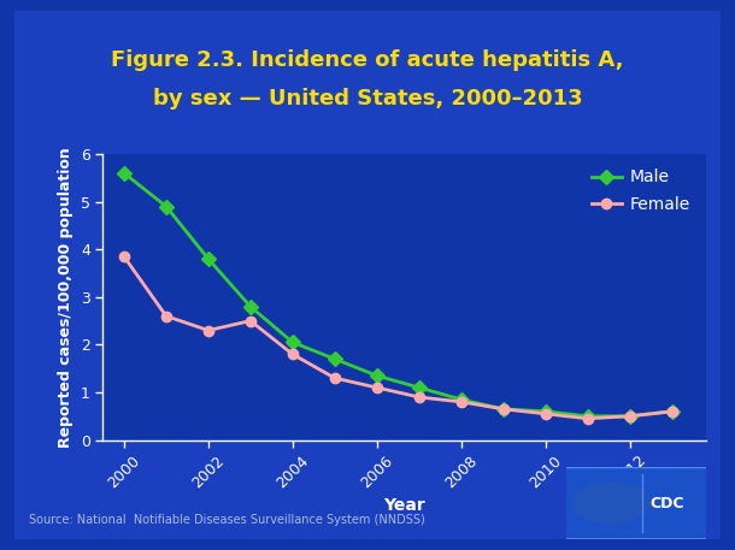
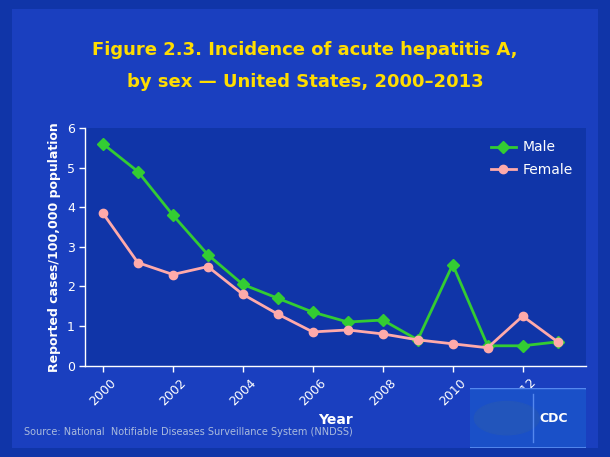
Female/2006: 1.10 -> 0.85
Male/2008: 0.85 -> 1.15
Male/2010: 0.60 -> 2.55
Female/2012: 0.50 -> 1.25
